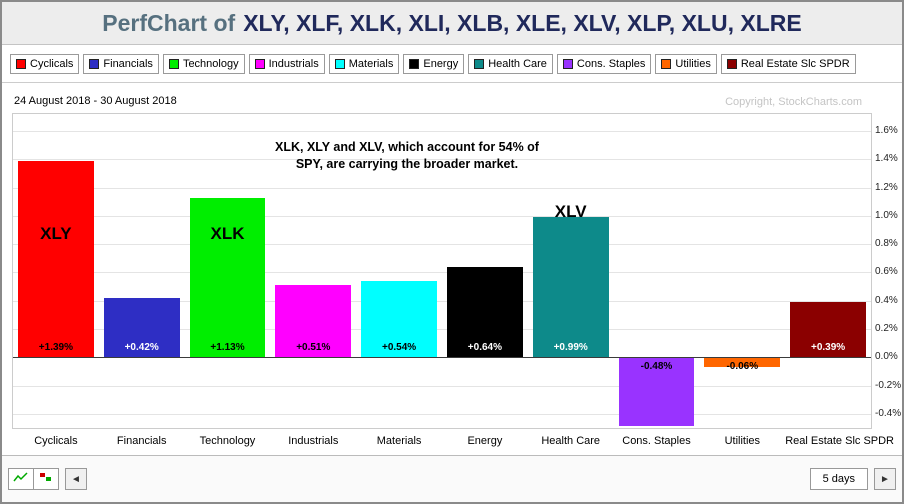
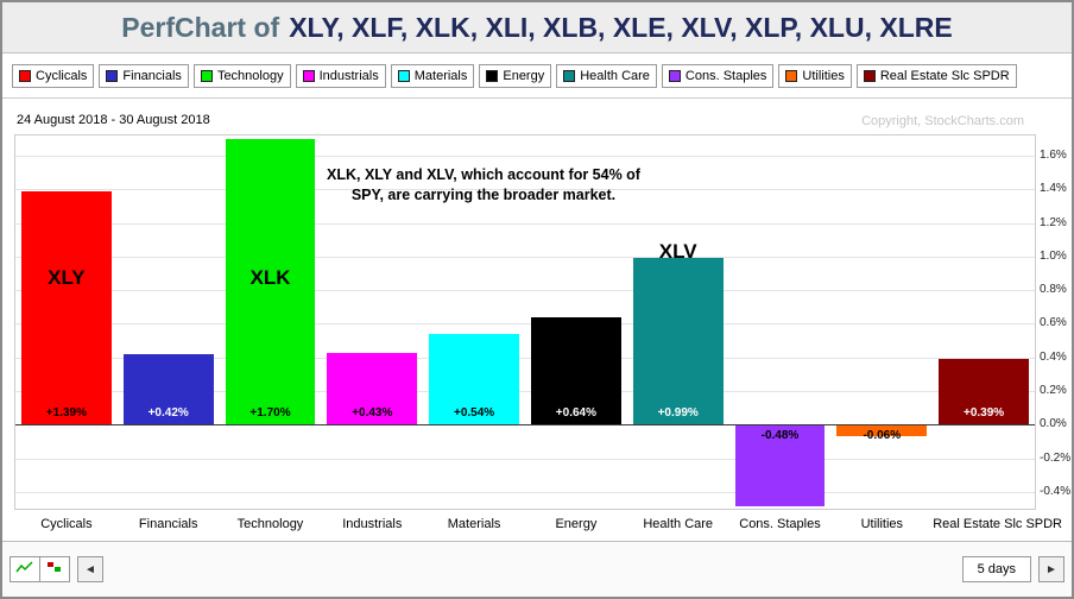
Technology: +1.13% -> +1.70%
Industrials: +0.51% -> +0.43%
